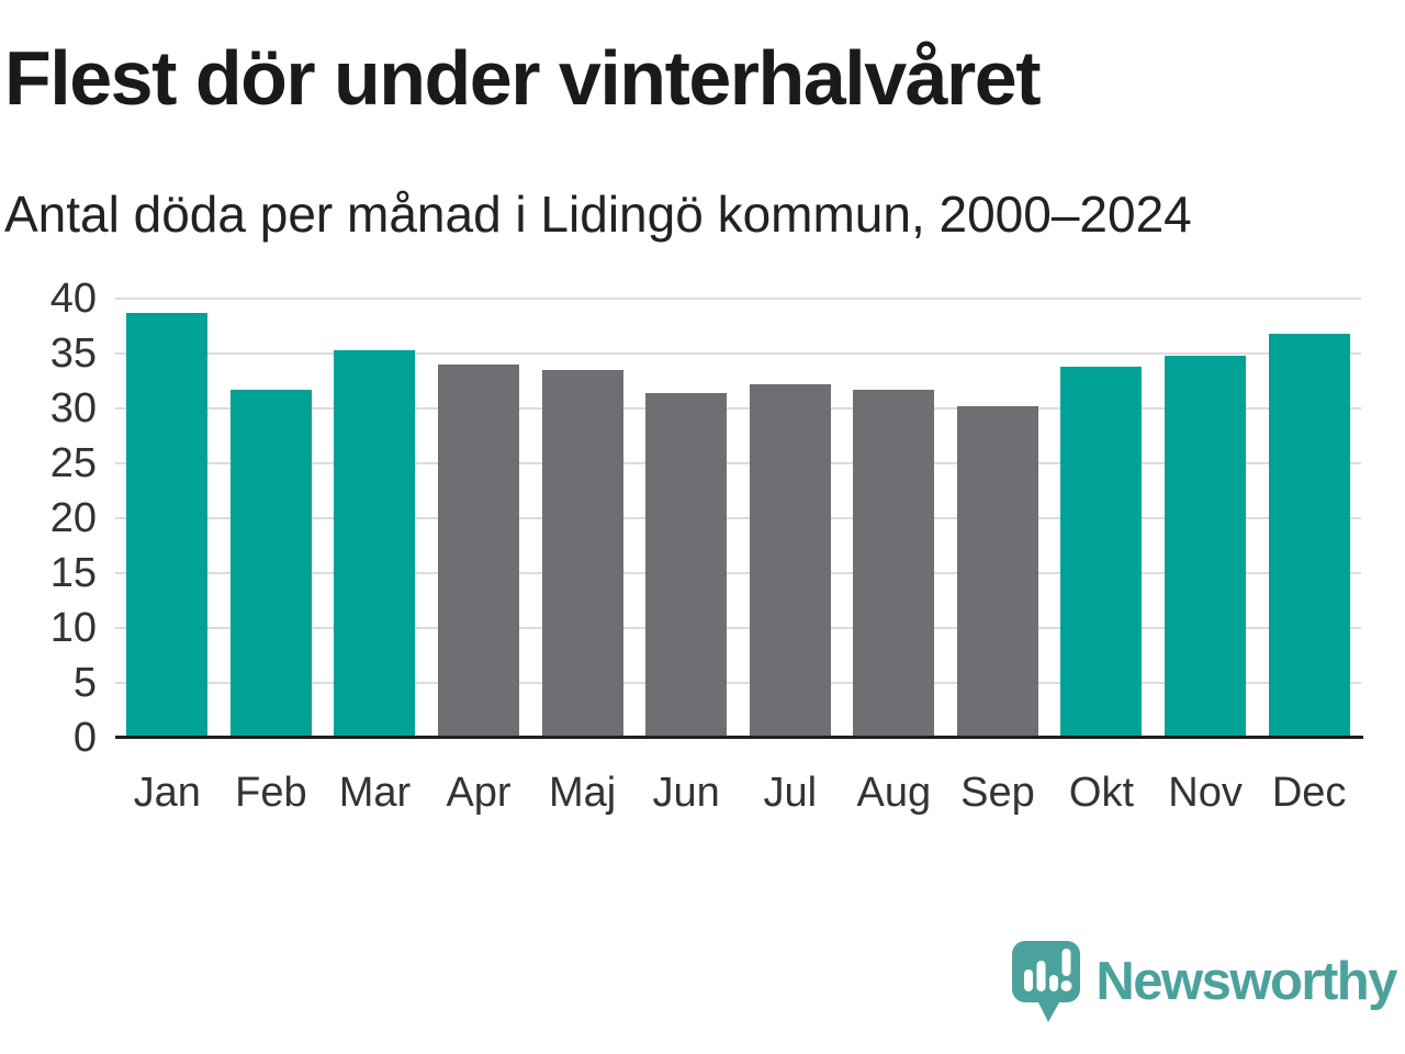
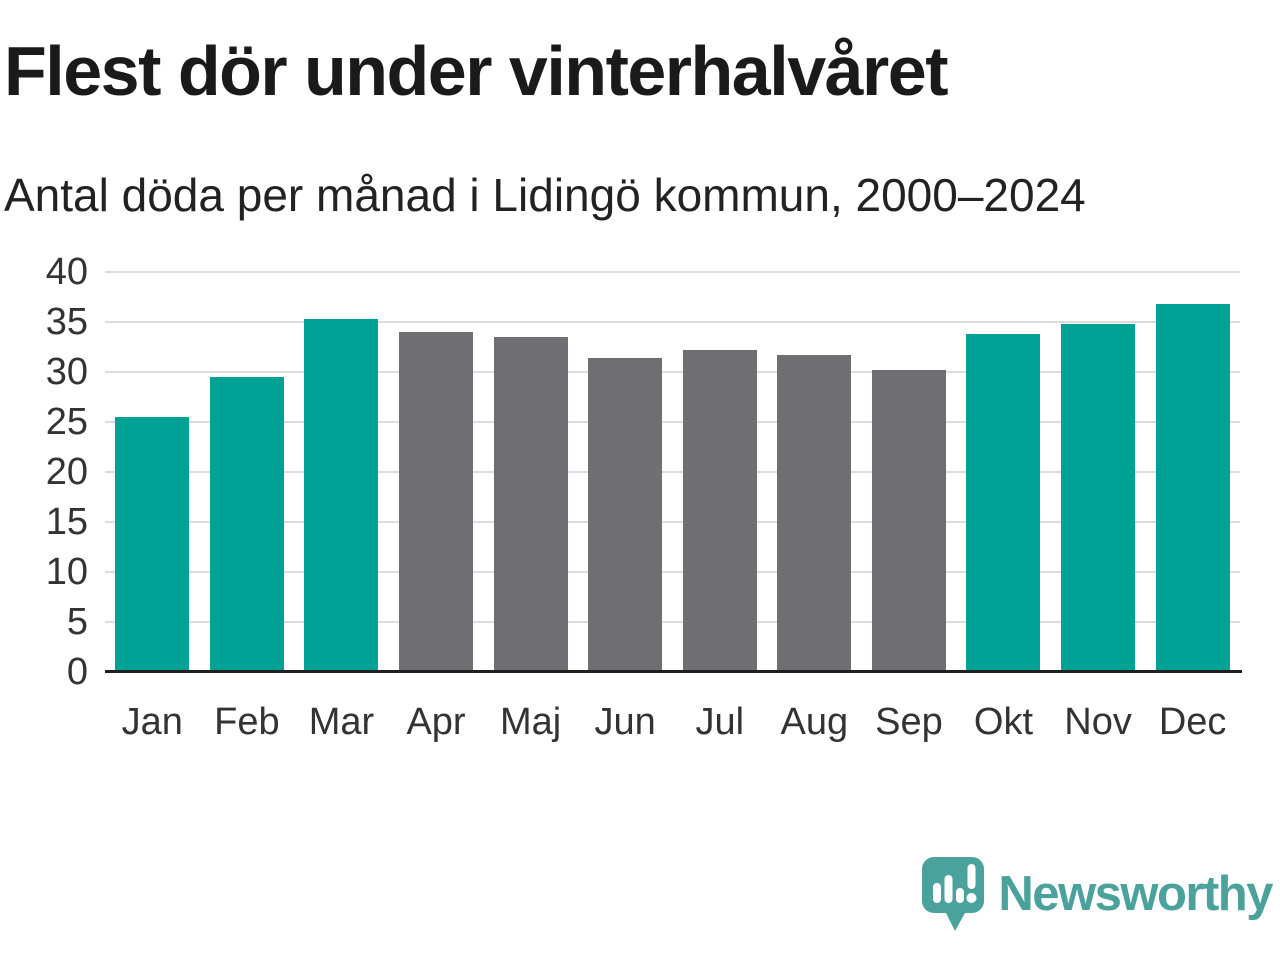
Jan: 38.7 -> 25.5
Feb: 31.7 -> 29.5
